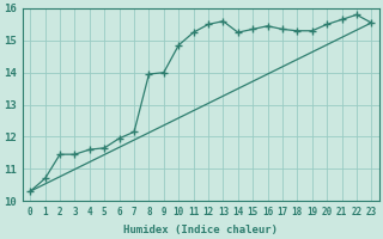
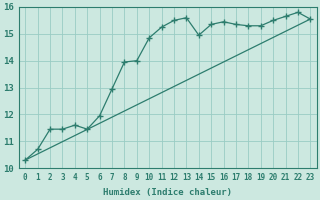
5: 11.65 -> 11.45
7: 12.15 -> 12.95
14: 15.25 -> 14.95
